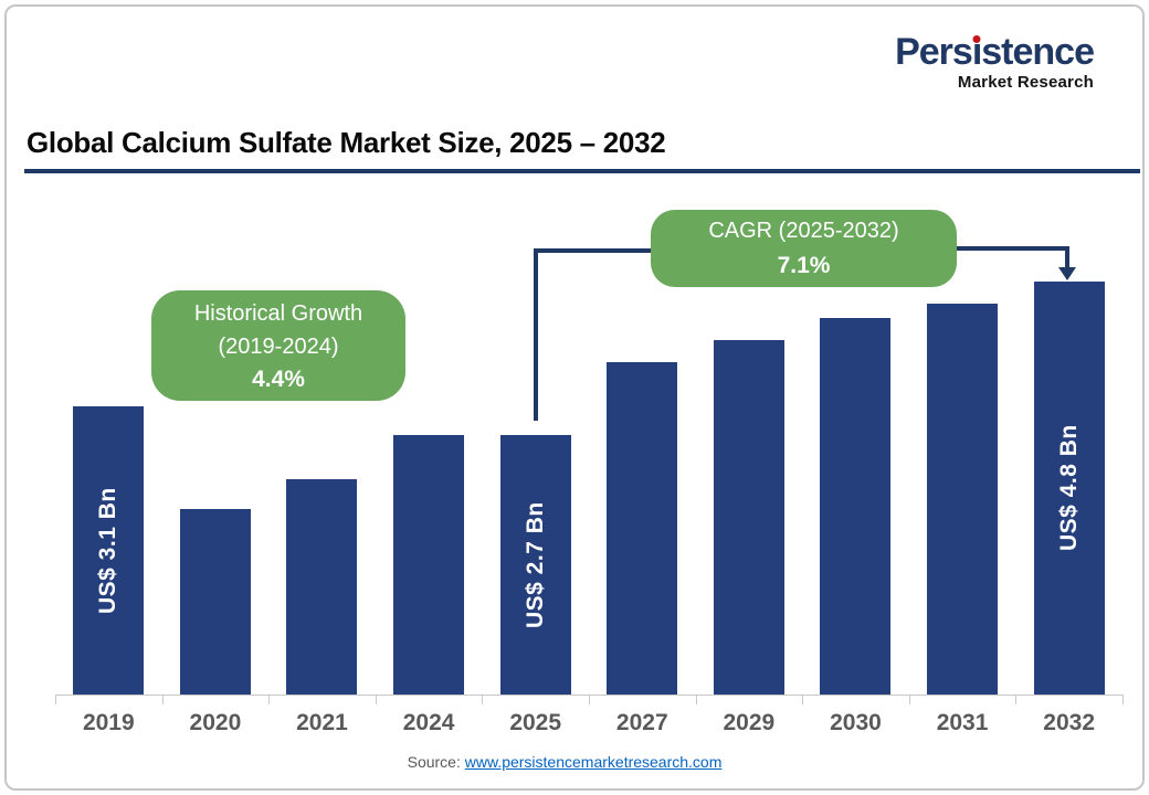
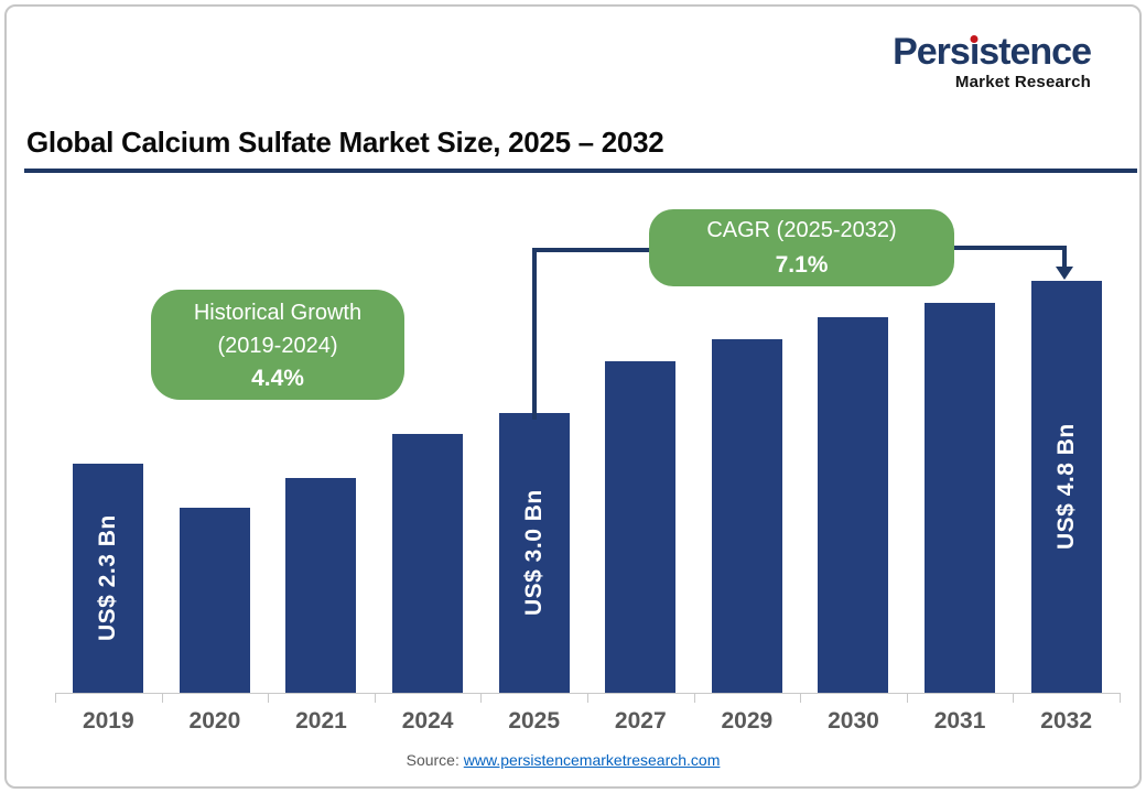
2019: 3.1 -> 2.3
2025: 2.7 -> 3.0
